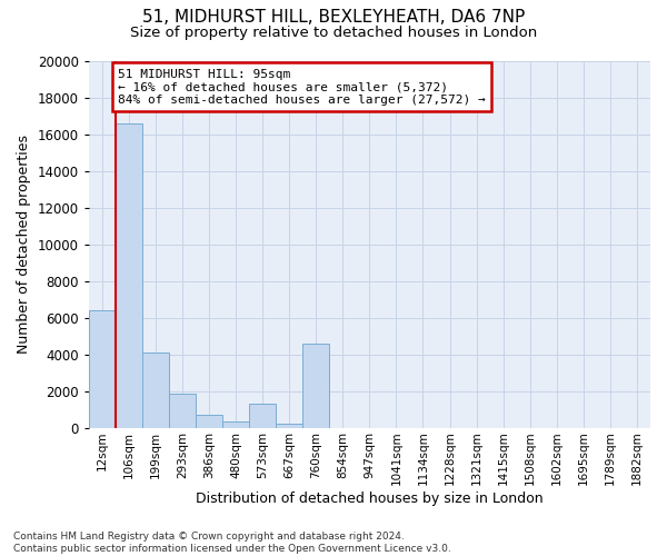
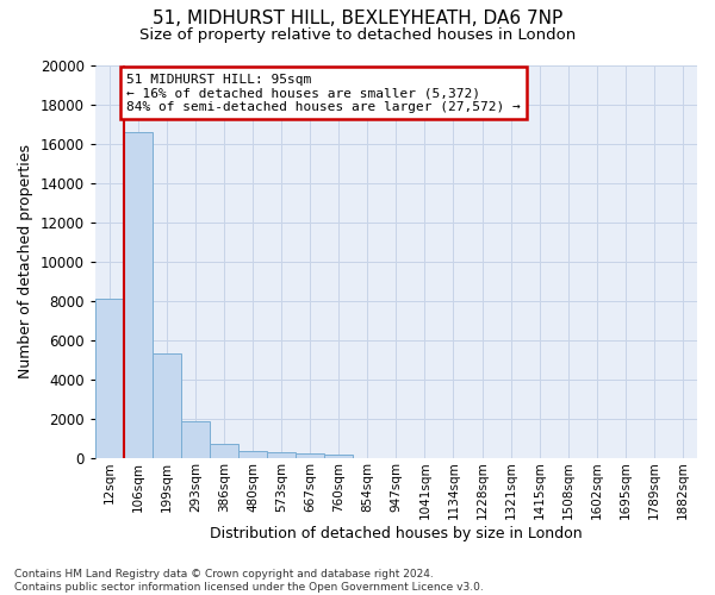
12sqm: 6400 -> 8100
199sqm: 4100 -> 5400
573sqm: 1300 -> 300
760sqm: 4600 -> 200
